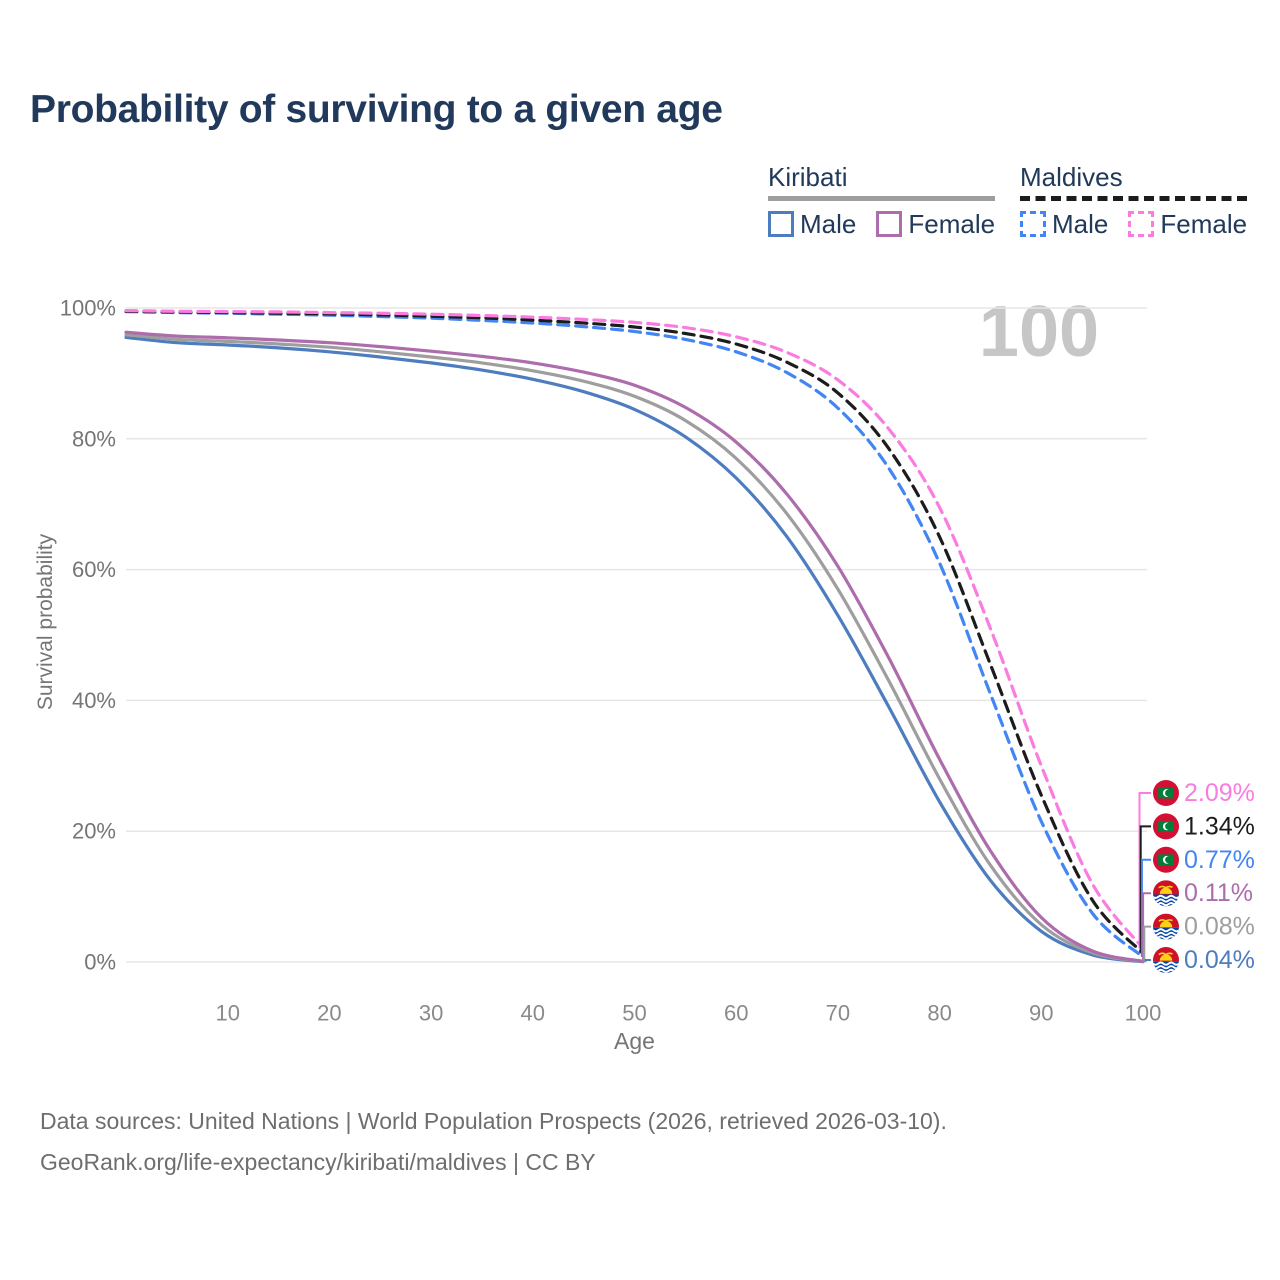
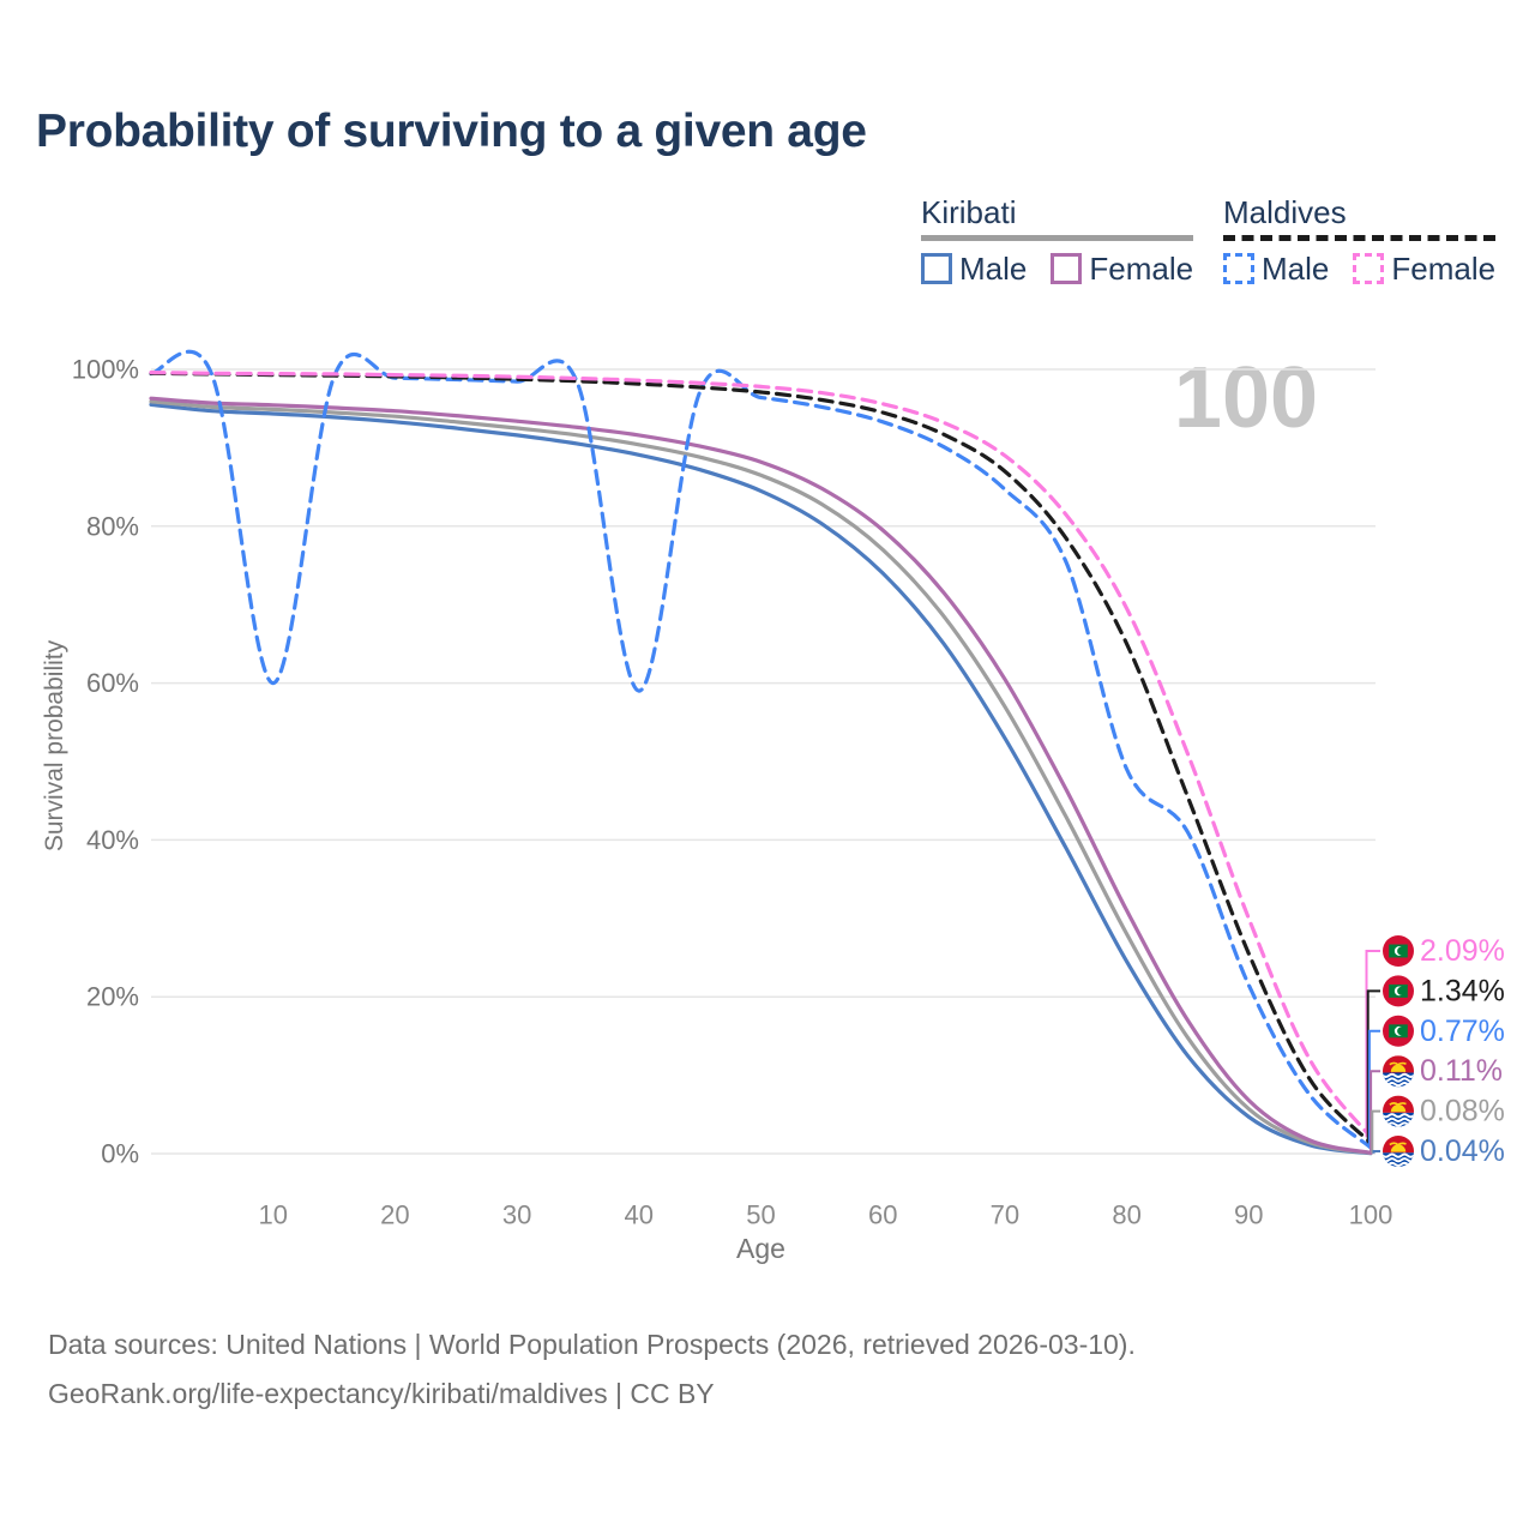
Maldives Male/10: 99% -> 60%
Maldives Male/40: 98% -> 59%
Maldives Male/80: 61% -> 49%
